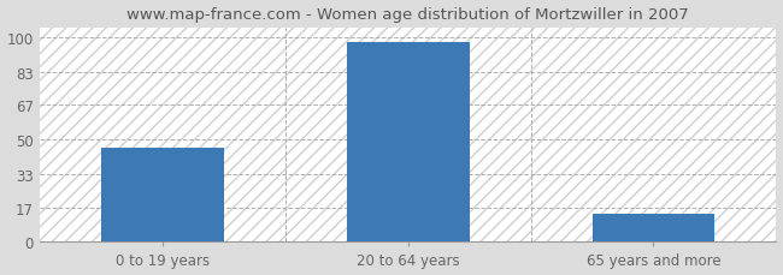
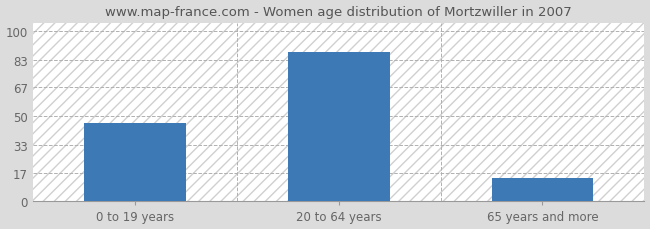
20 to 64 years: 98 -> 88
